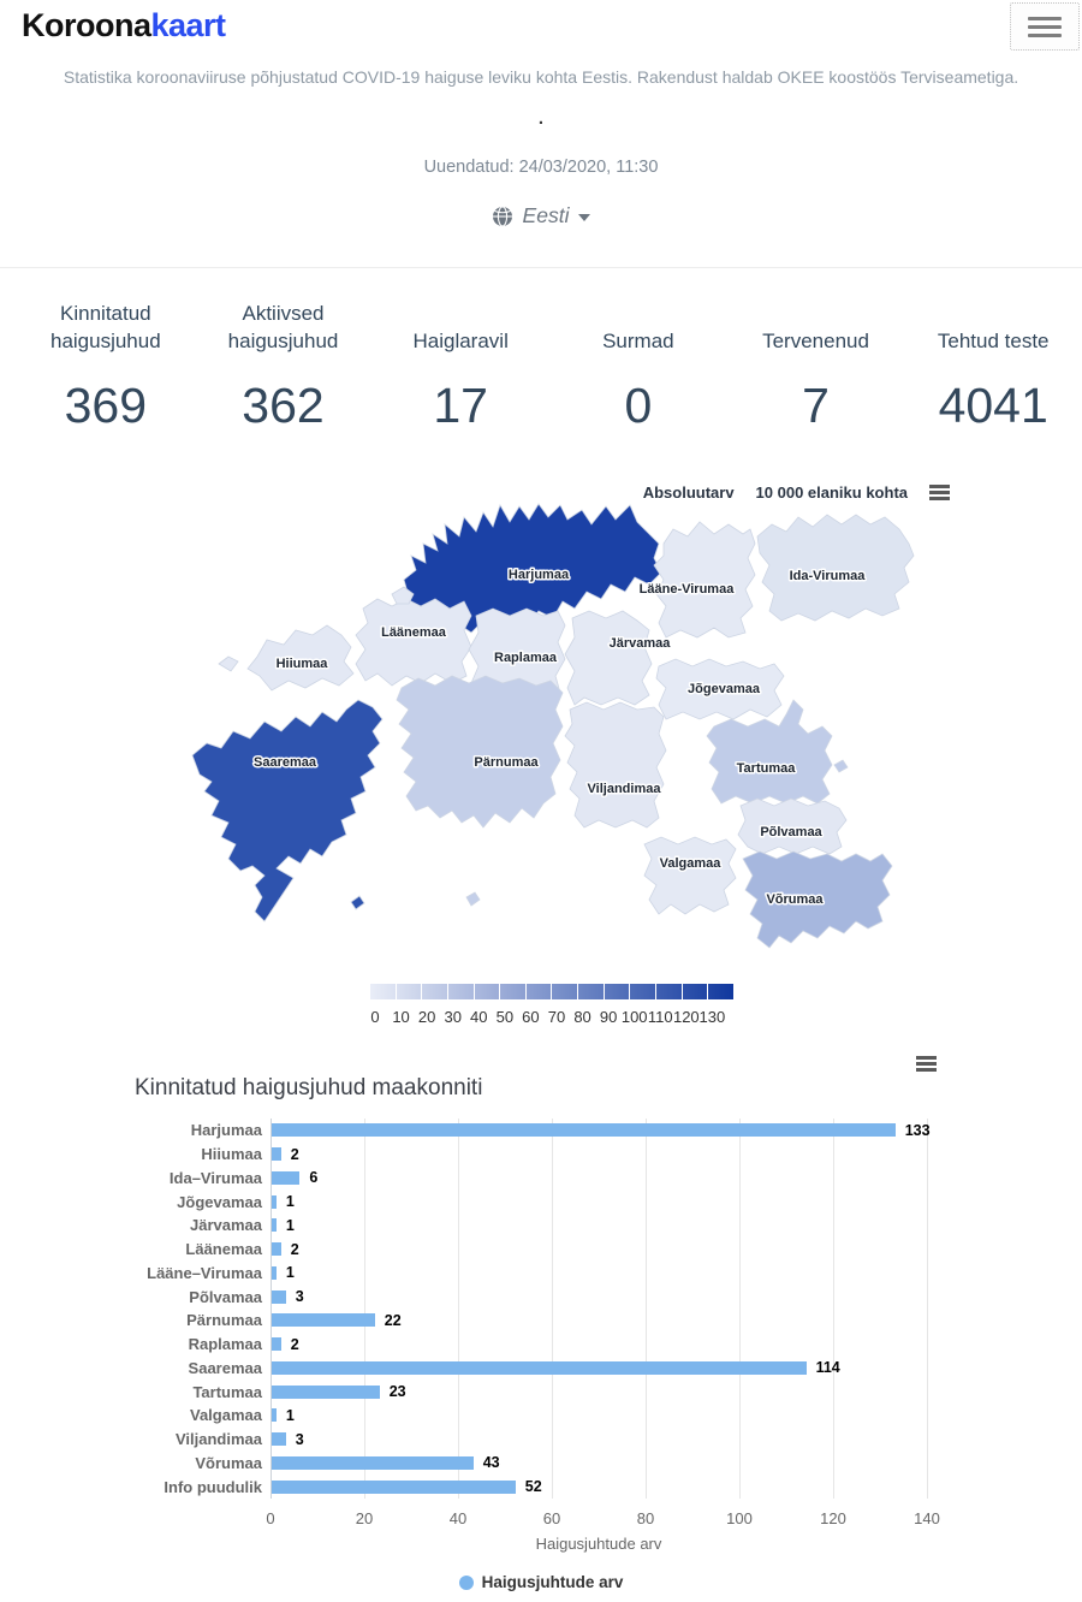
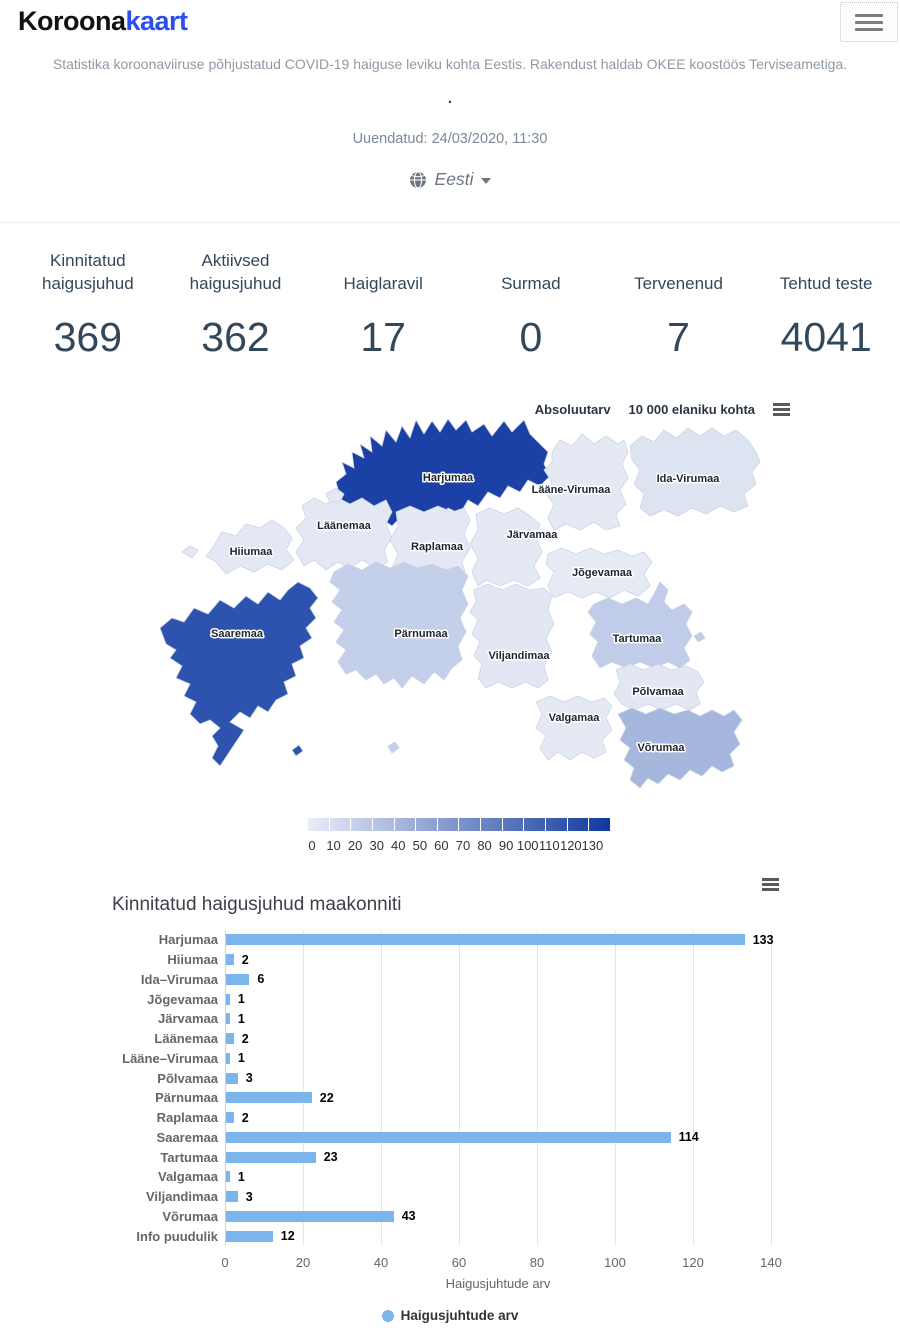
Info puudulik: 52 -> 12
